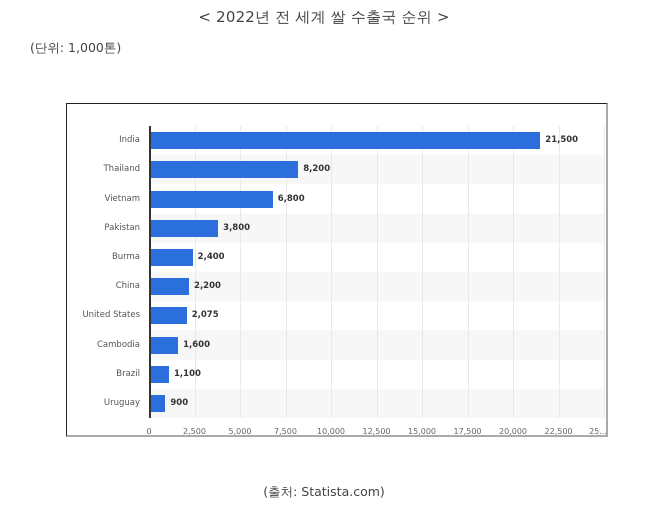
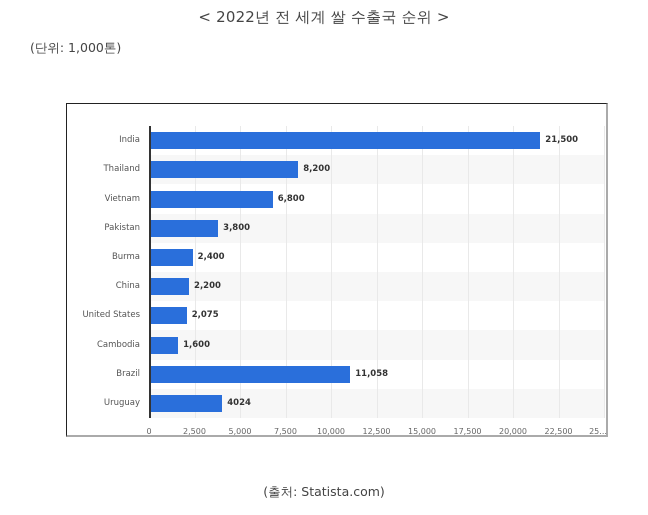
Brazil: 1,100 -> 11,058
Uruguay: 900 -> 4024
